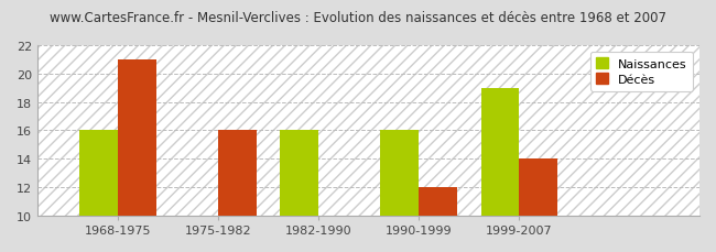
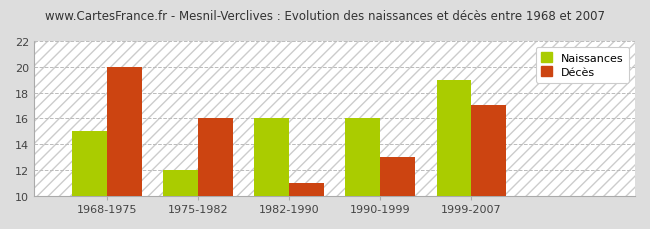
Naissances/1968-1975: 16 -> 15
Décès/1968-1975: 21 -> 20
Naissances/1975-1982: 10 -> 12
Décès/1982-1990: 10 -> 11
Décès/1990-1999: 12 -> 13
Décès/1999-2007: 14 -> 17
